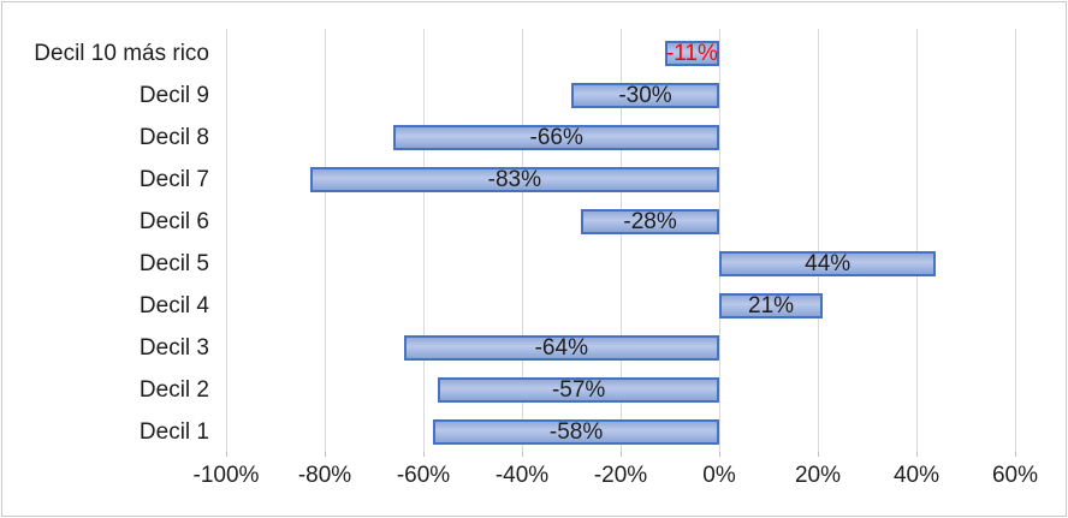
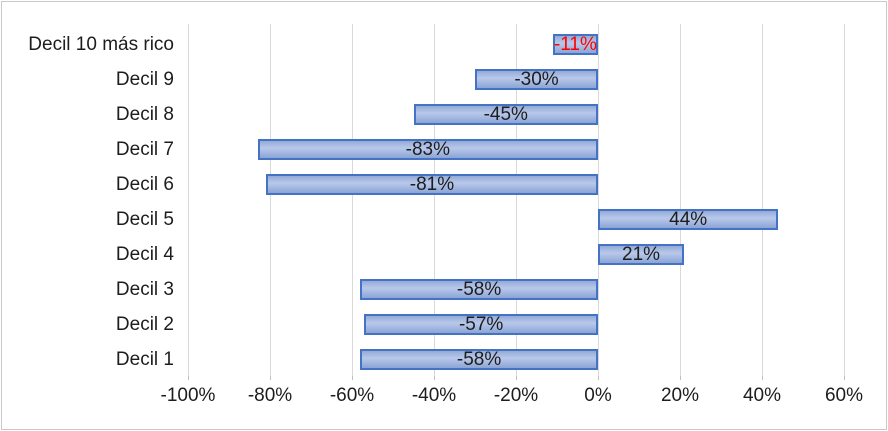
Decil 8: -66% -> -45%
Decil 6: -28% -> -81%
Decil 3: -64% -> -58%
